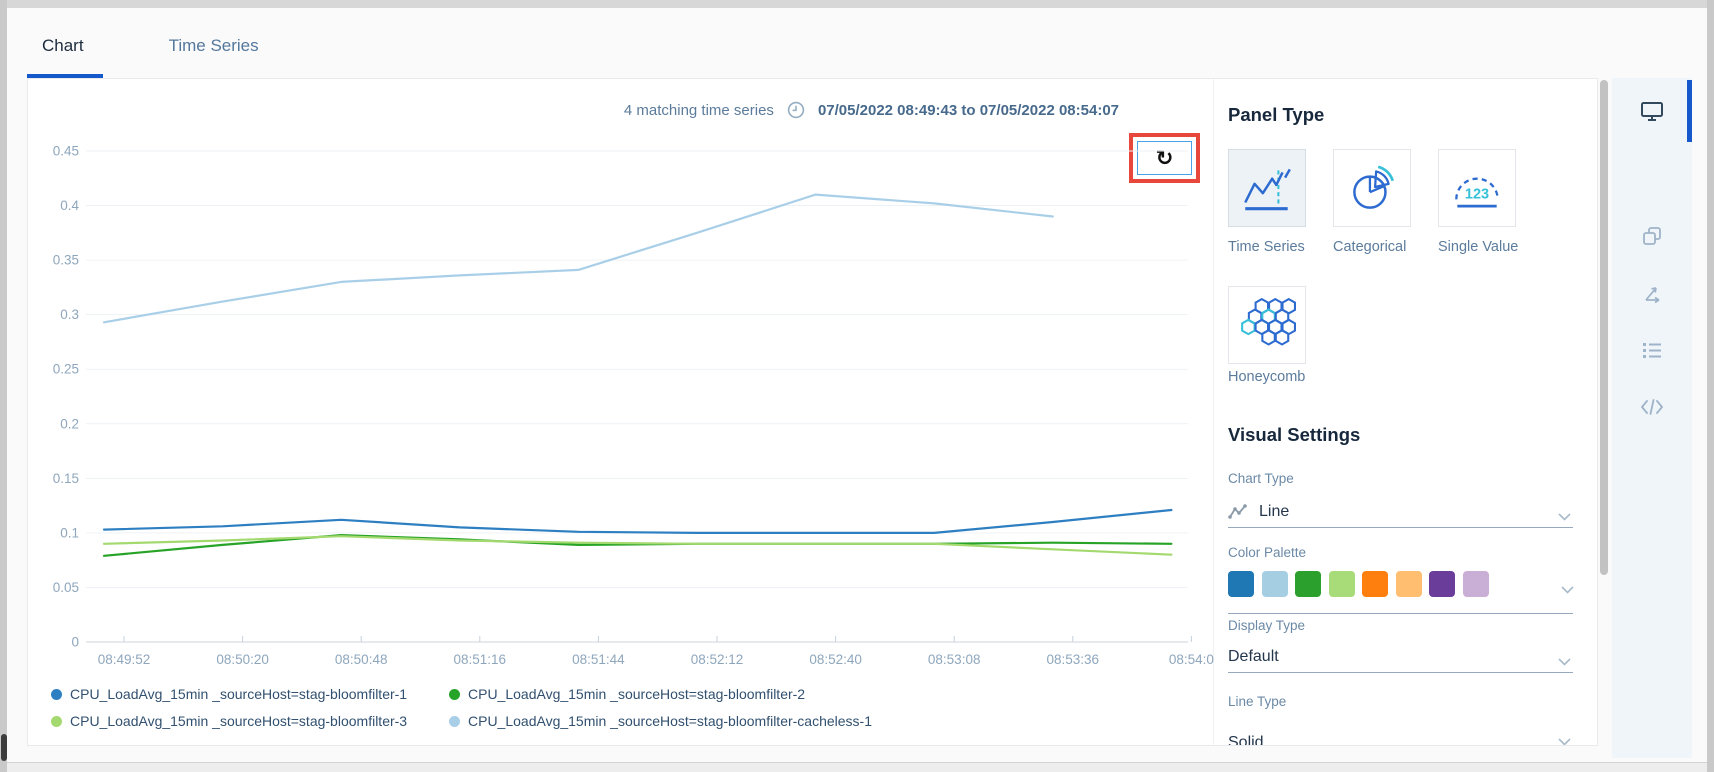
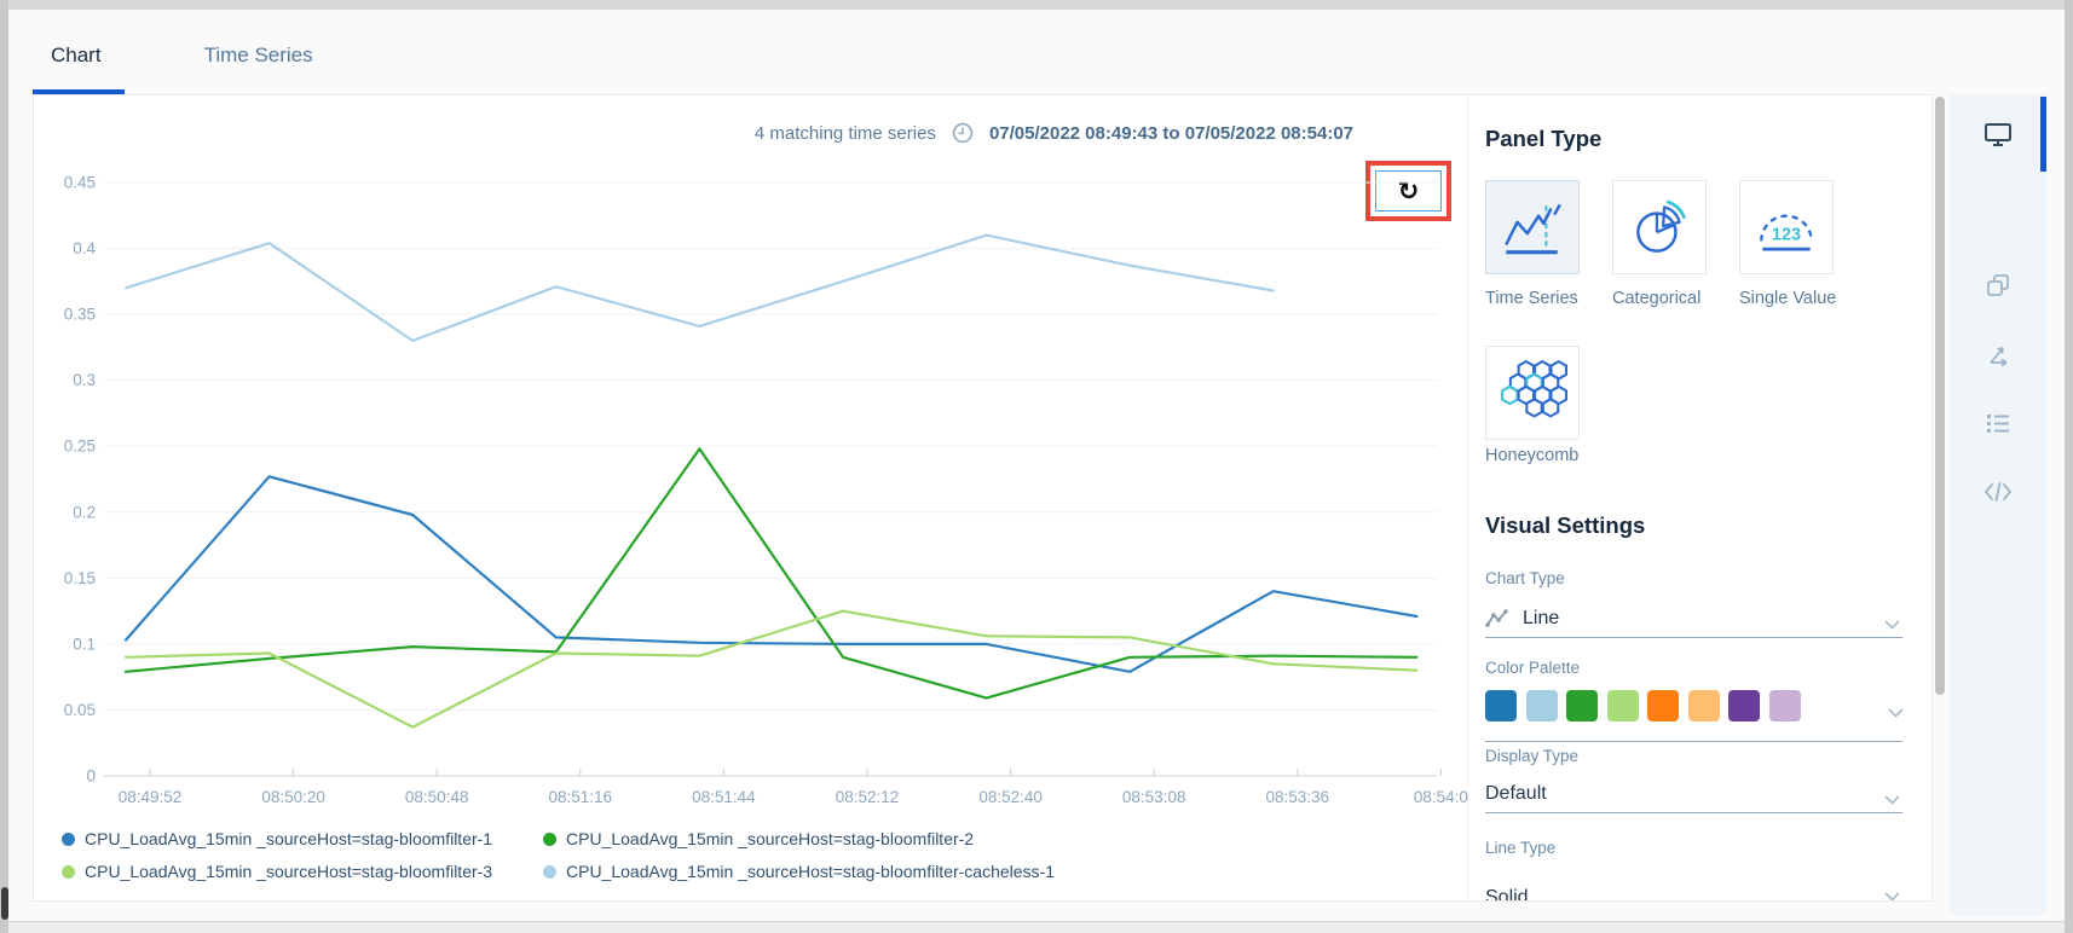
CPU_LoadAvg_15min _sourceHost=stag-bloomfilter-cacheless-1/08:49:52: 0.293 -> 0.370
CPU_LoadAvg_15min _sourceHost=stag-bloomfilter-1/08:50:20: 0.106 -> 0.227
CPU_LoadAvg_15min _sourceHost=stag-bloomfilter-cacheless-1/08:50:20: 0.312 -> 0.404
CPU_LoadAvg_15min _sourceHost=stag-bloomfilter-1/08:50:48: 0.112 -> 0.198
CPU_LoadAvg_15min _sourceHost=stag-bloomfilter-3/08:50:48: 0.097 -> 0.037
CPU_LoadAvg_15min _sourceHost=stag-bloomfilter-cacheless-1/08:51:16: 0.336 -> 0.371
CPU_LoadAvg_15min _sourceHost=stag-bloomfilter-2/08:51:44: 0.089 -> 0.248
CPU_LoadAvg_15min _sourceHost=stag-bloomfilter-3/08:52:12: 0.090 -> 0.125
CPU_LoadAvg_15min _sourceHost=stag-bloomfilter-2/08:52:40: 0.090 -> 0.059
CPU_LoadAvg_15min _sourceHost=stag-bloomfilter-3/08:52:40: 0.090 -> 0.106
CPU_LoadAvg_15min _sourceHost=stag-bloomfilter-1/08:53:08: 0.100 -> 0.079
CPU_LoadAvg_15min _sourceHost=stag-bloomfilter-3/08:53:08: 0.090 -> 0.105
CPU_LoadAvg_15min _sourceHost=stag-bloomfilter-cacheless-1/08:53:08: 0.402 -> 0.387
CPU_LoadAvg_15min _sourceHost=stag-bloomfilter-1/08:53:36: 0.110 -> 0.140
CPU_LoadAvg_15min _sourceHost=stag-bloomfilter-cacheless-1/08:53:36: 0.390 -> 0.368
